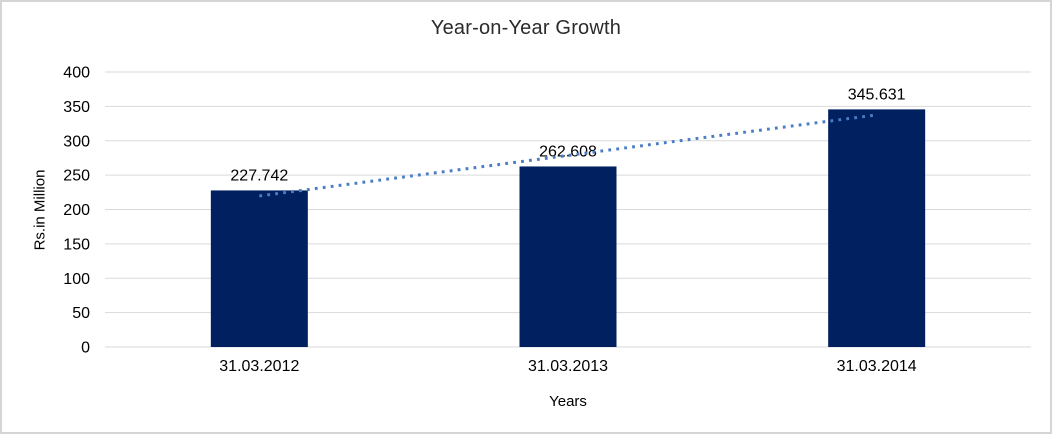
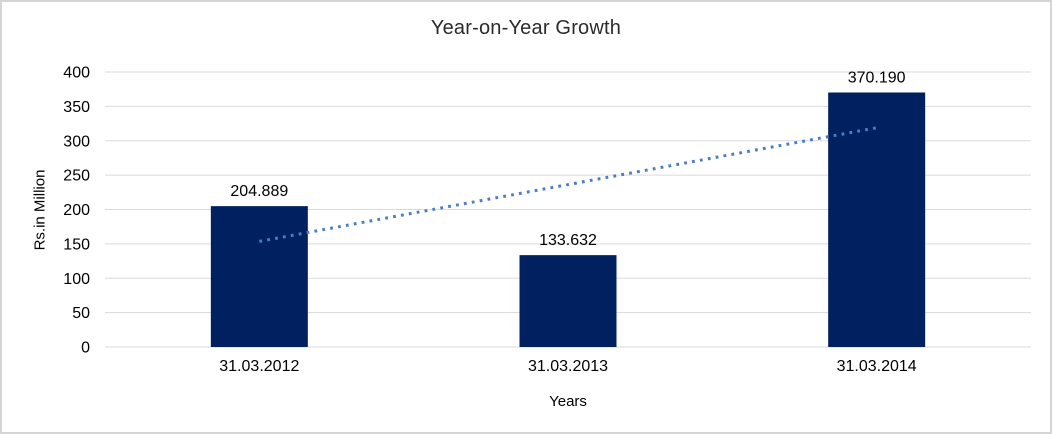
31.03.2012: 227.742 -> 204.889
31.03.2013: 262.608 -> 133.632
31.03.2014: 345.631 -> 370.190
